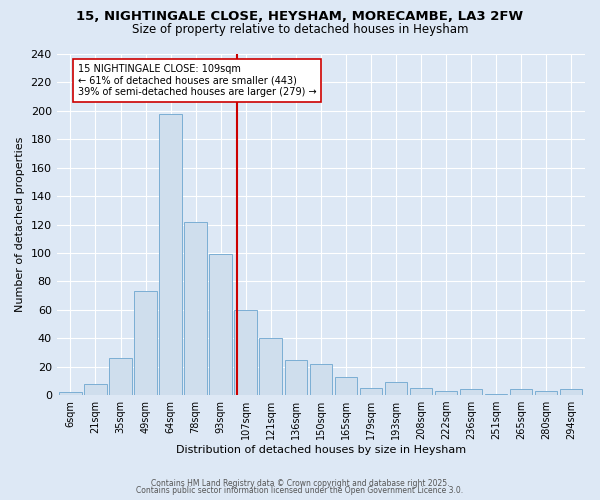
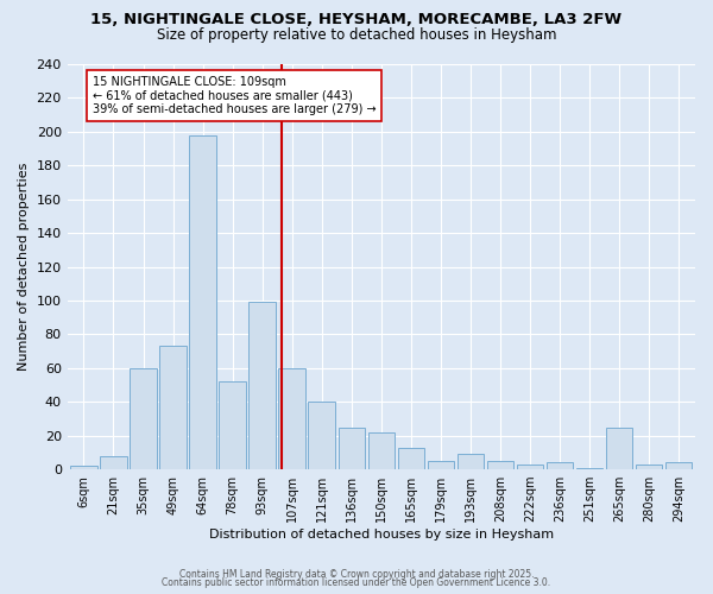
35sqm: 26 -> 60
78sqm: 122 -> 52
265sqm: 4 -> 25
